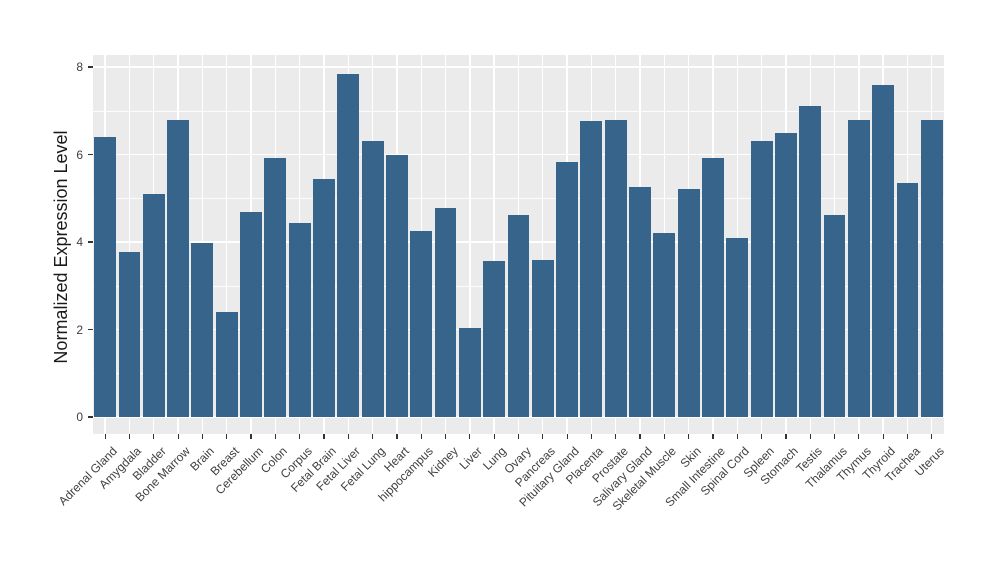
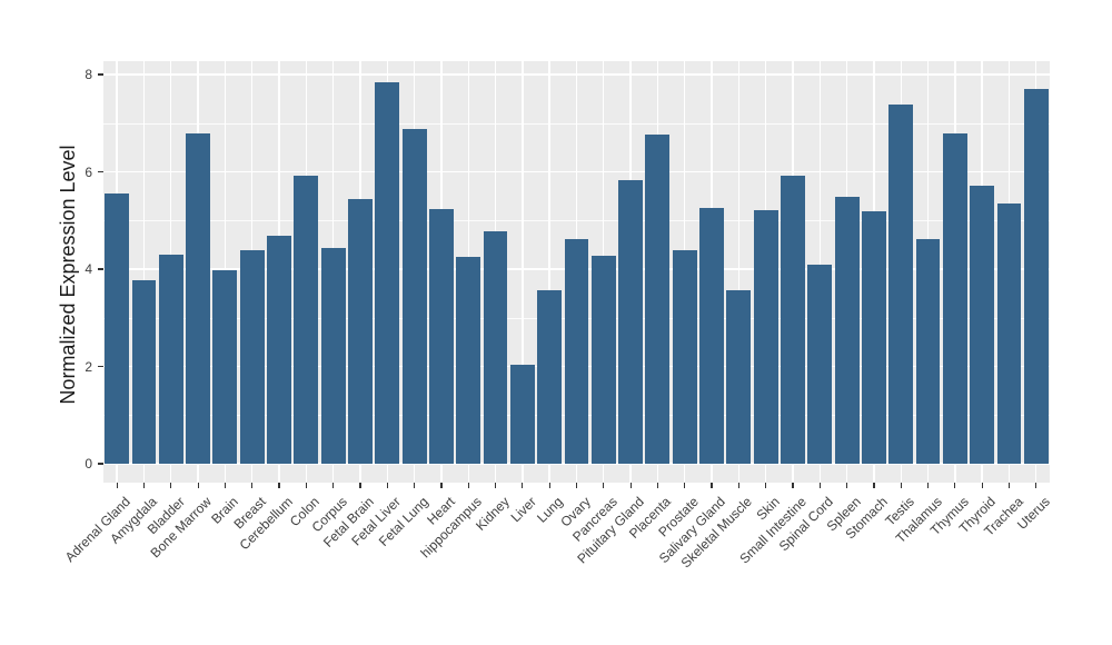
Adrenal Gland: 6.4 -> 5.6
Bladder: 5.1 -> 4.3
Breast: 2.4 -> 4.4
Fetal Lung: 6.3 -> 6.9
Heart: 6.0 -> 5.2
Pancreas: 3.6 -> 4.3
Prostate: 6.8 -> 4.4
Skeletal Muscle: 4.2 -> 3.6
Spleen: 6.3 -> 5.5
Stomach: 6.5 -> 5.2
Testis: 7.1 -> 7.4
Thyroid: 7.6 -> 5.7
Uterus: 6.8 -> 7.7
